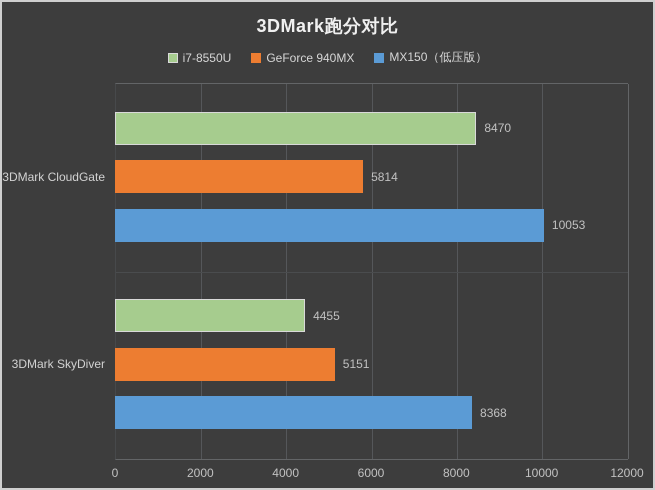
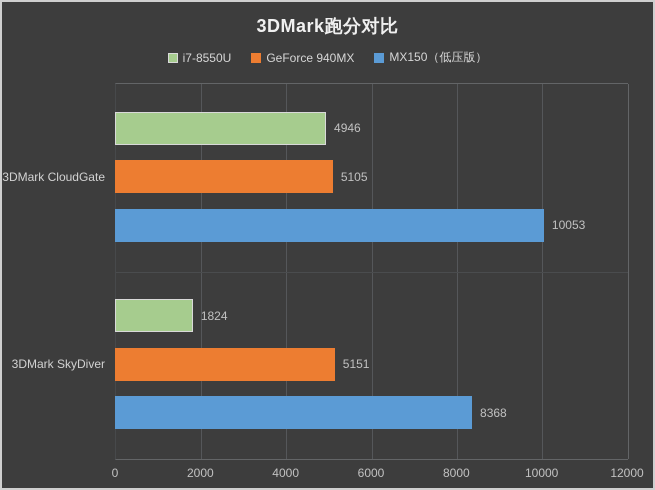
i7-8550U/3DMark CloudGate: 8470 -> 4946
GeForce 940MX/3DMark CloudGate: 5814 -> 5105
i7-8550U/3DMark SkyDiver: 4455 -> 1824
